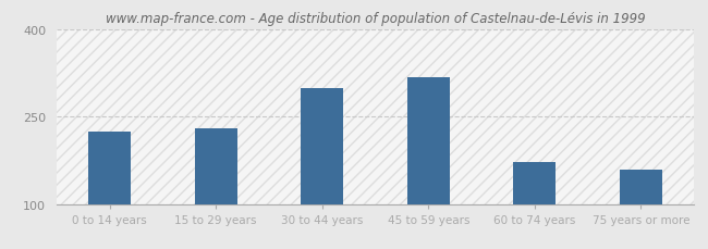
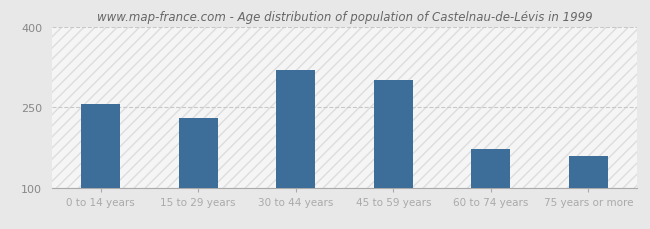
0 to 14 years: 225 -> 256
30 to 44 years: 298 -> 320
45 to 59 years: 318 -> 300
